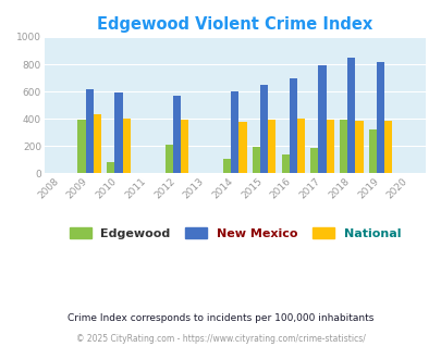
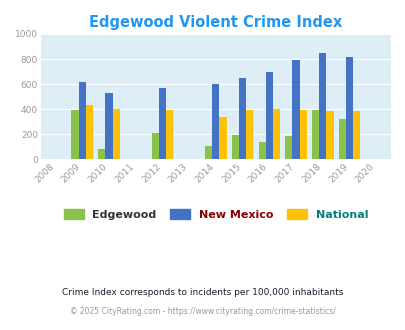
New Mexico/2010: 600 -> 530
National/2014: 380 -> 340
